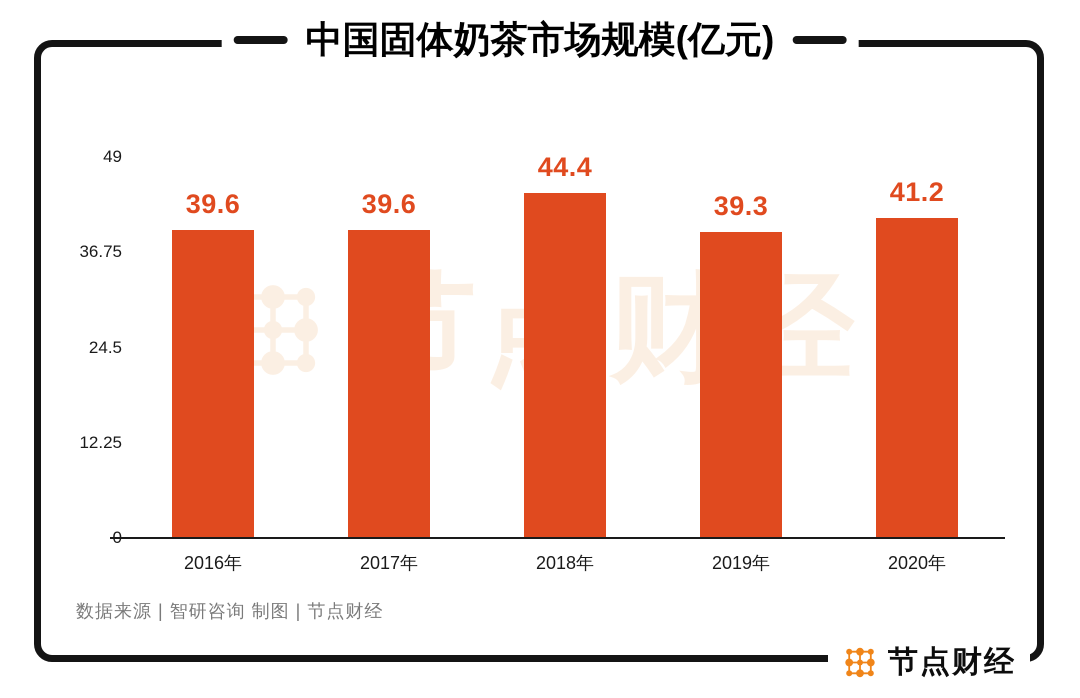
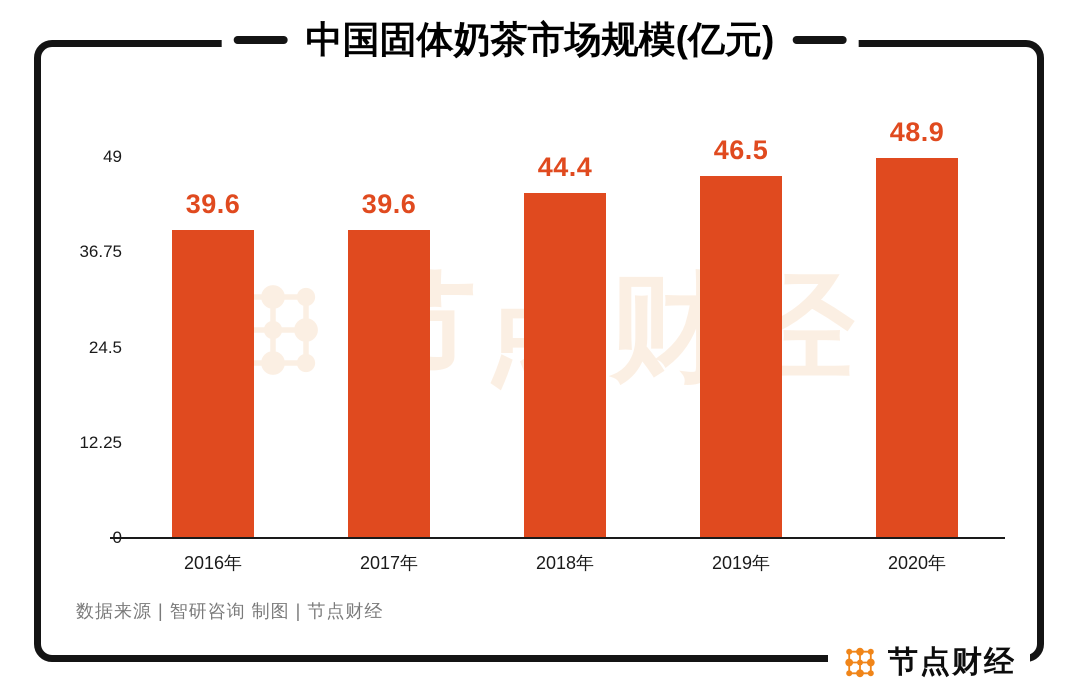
2019年: 39.3 -> 46.5
2020年: 41.2 -> 48.9
